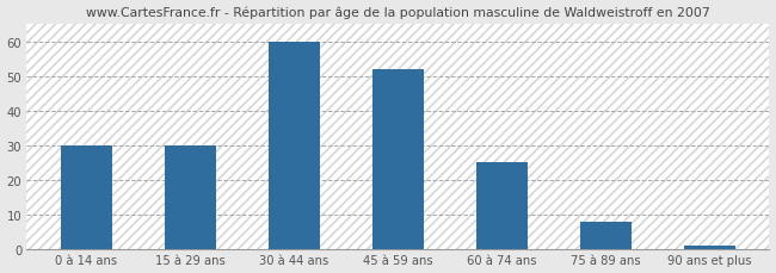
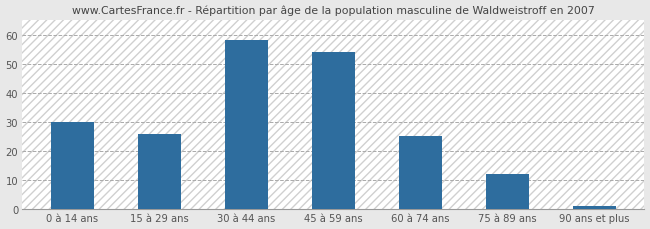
15 à 29 ans: 30 -> 26
30 à 44 ans: 60 -> 58
45 à 59 ans: 52 -> 54
75 à 89 ans: 8 -> 12
